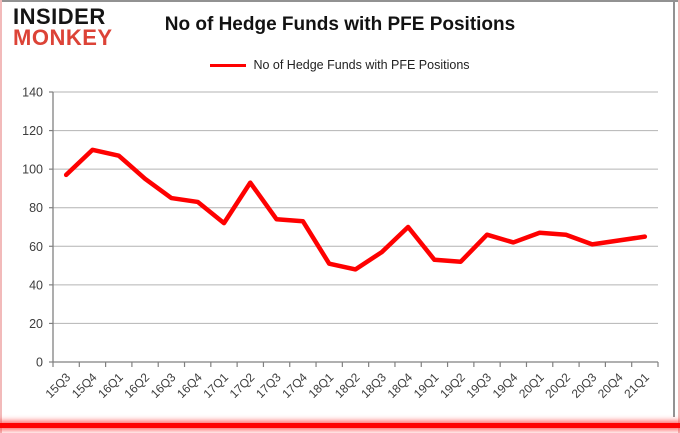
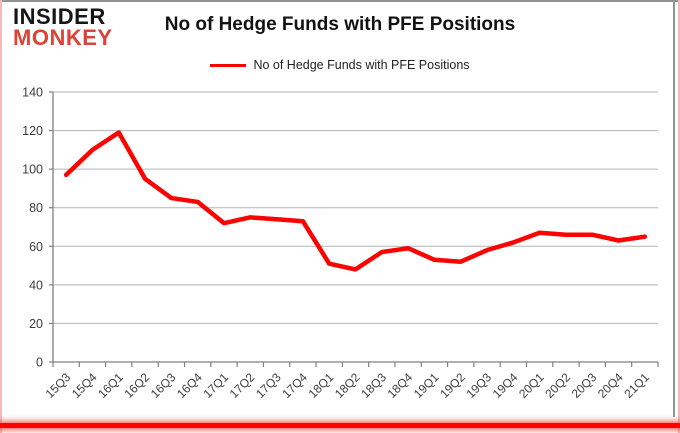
16Q1: 107 -> 119
17Q2: 93 -> 75
18Q4: 70 -> 59
19Q3: 66 -> 58
20Q3: 61 -> 66
